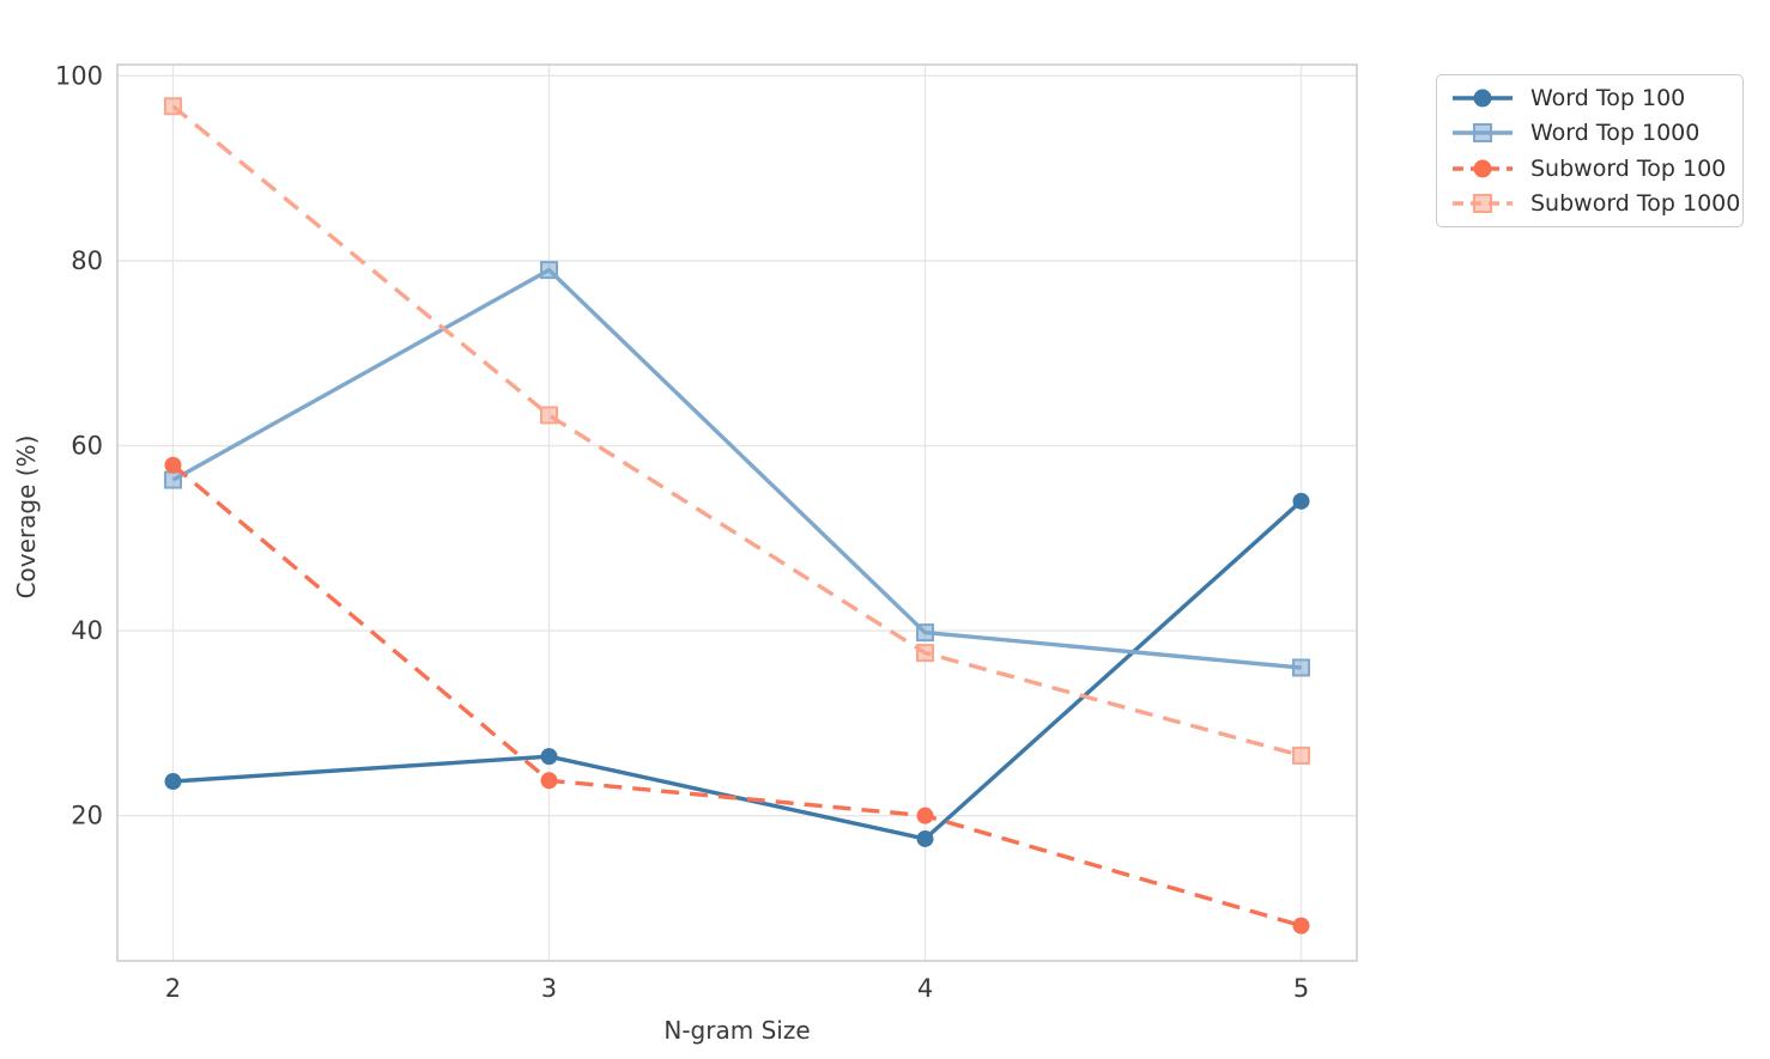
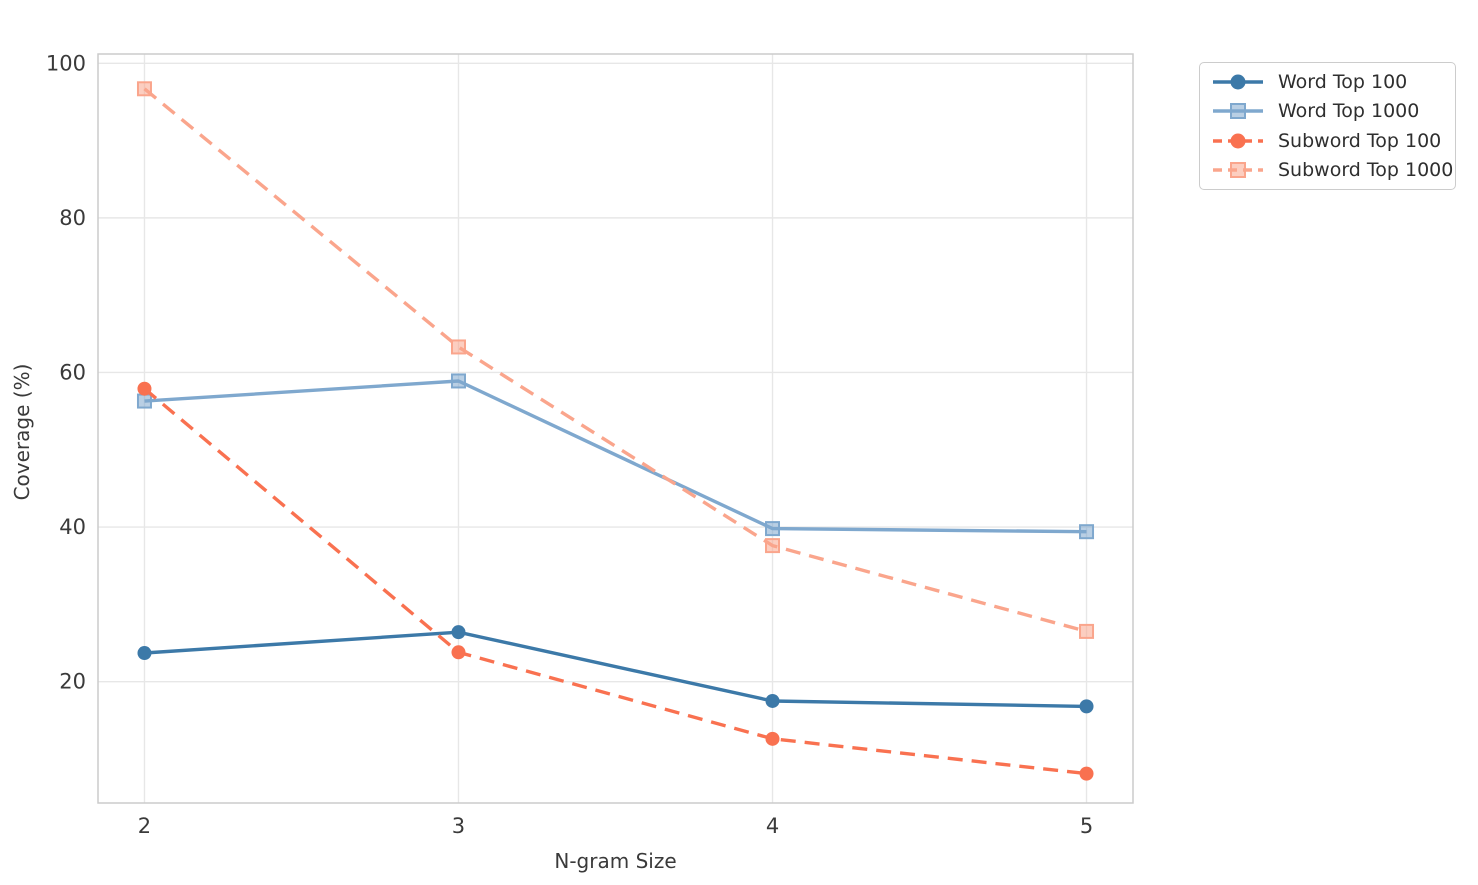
Word Top 1000/3: 79 -> 59
Subword Top 100/4: 20 -> 13
Word Top 100/5: 54 -> 17
Word Top 1000/5: 36 -> 39
